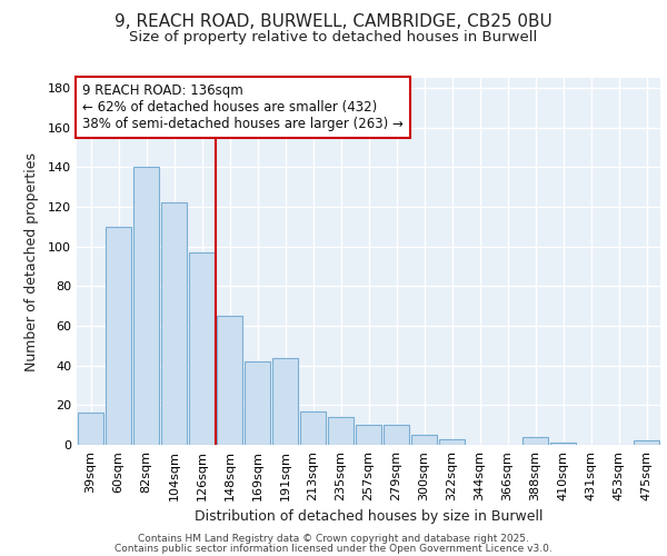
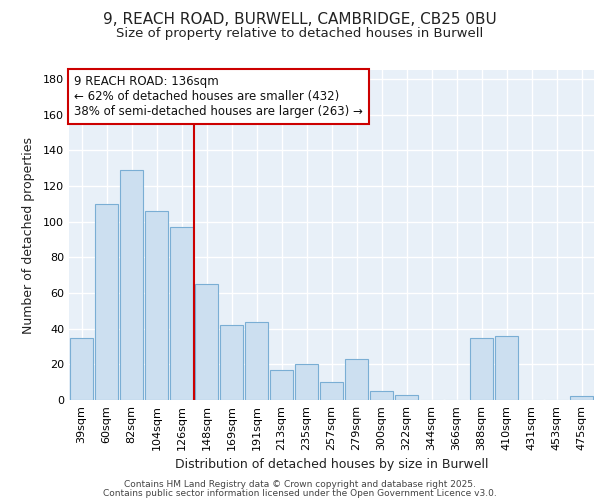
39sqm: 16 -> 35
82sqm: 140 -> 129
104sqm: 122 -> 106
235sqm: 14 -> 20
279sqm: 10 -> 23
388sqm: 4 -> 35
410sqm: 1 -> 36
